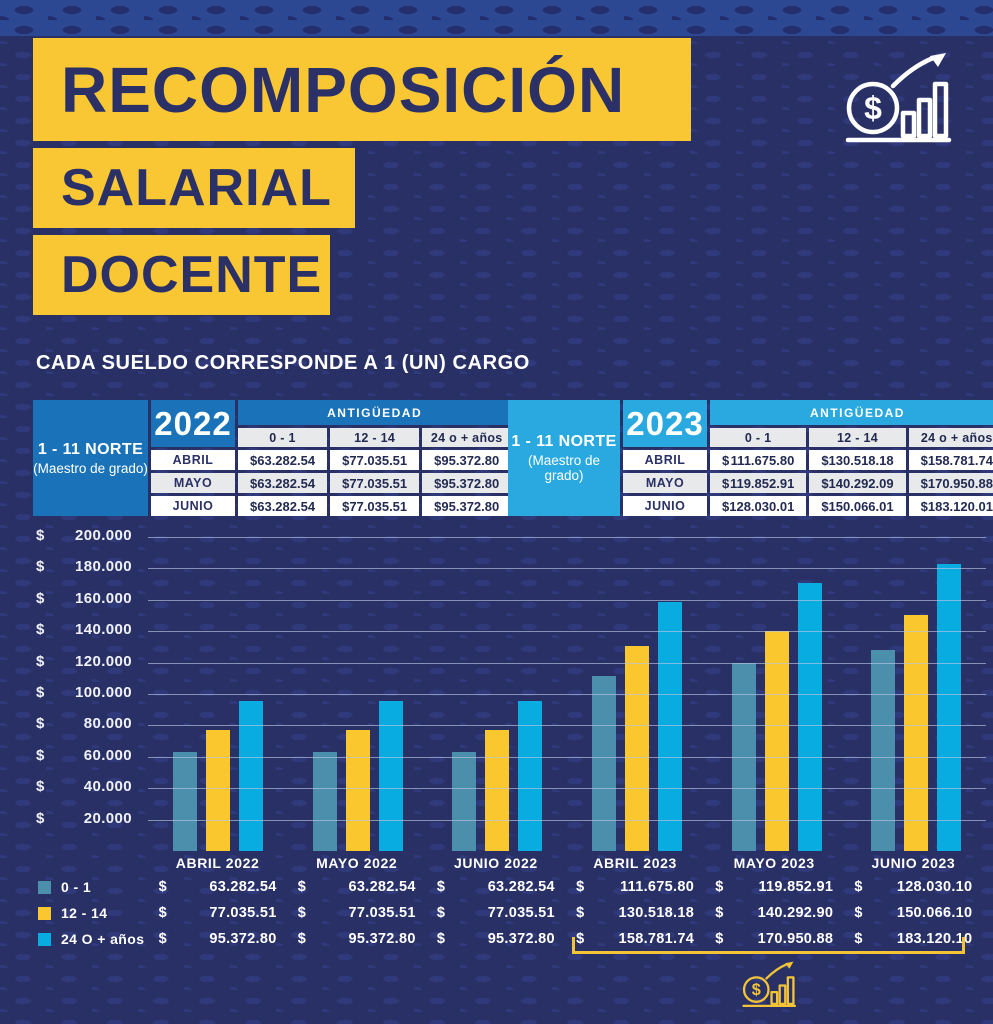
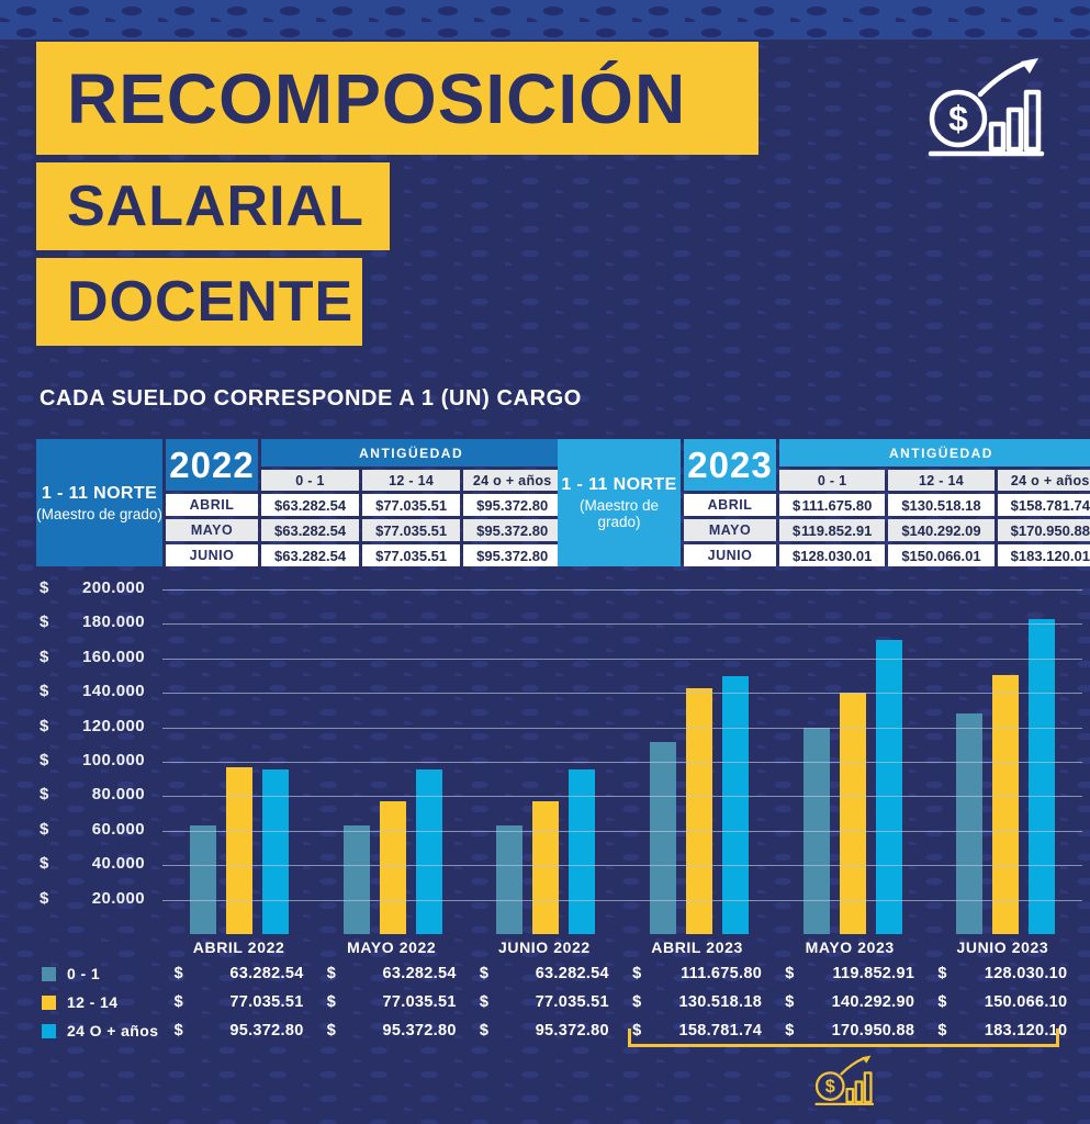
12 - 14/ABRIL 2022: 77000 -> 97000
12 - 14/ABRIL 2023: 131000 -> 143000
24 O + años/ABRIL 2023: 159000 -> 150000
